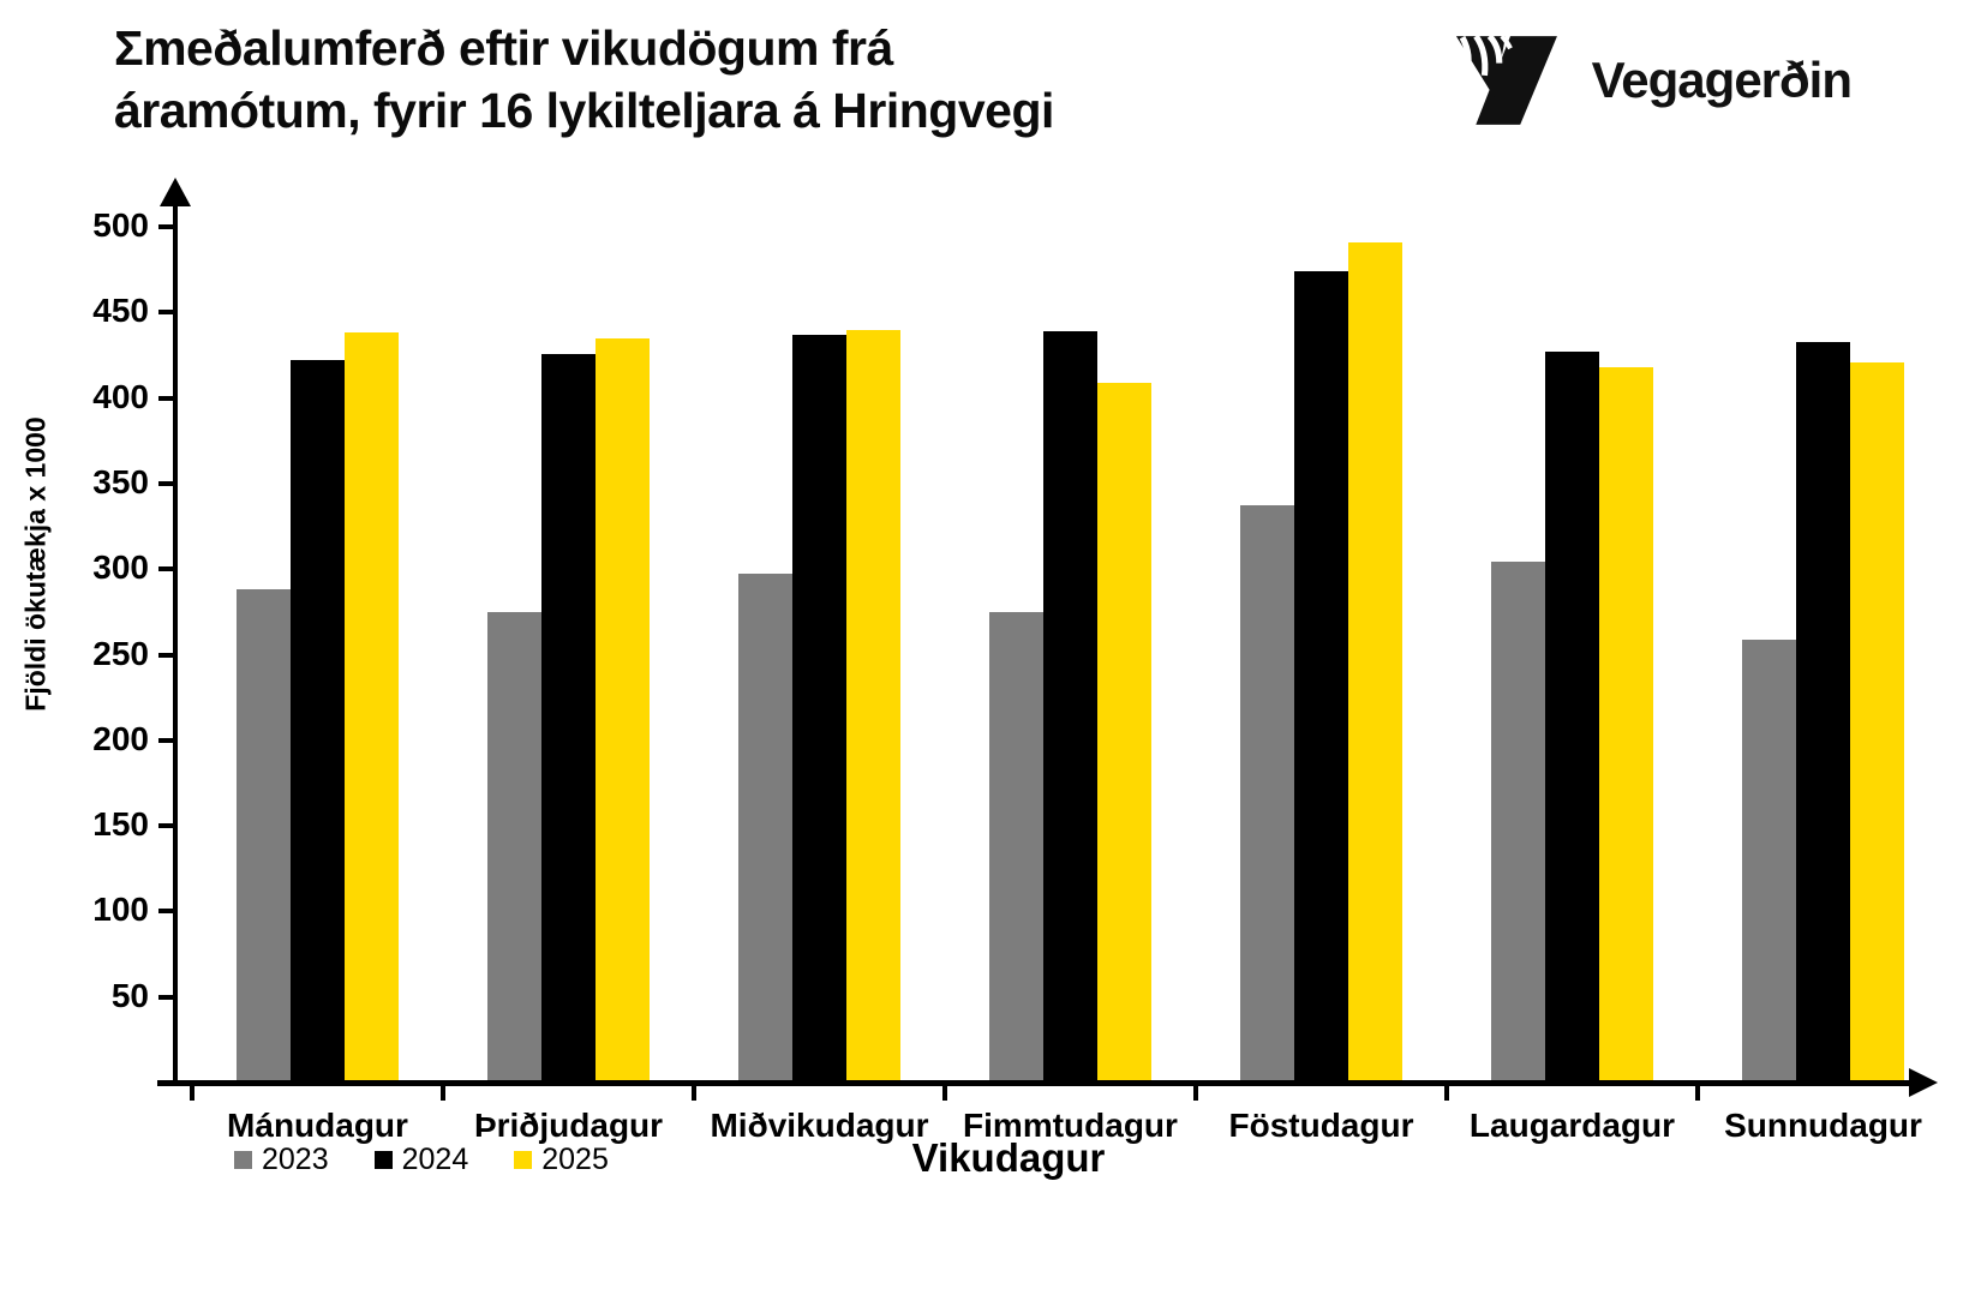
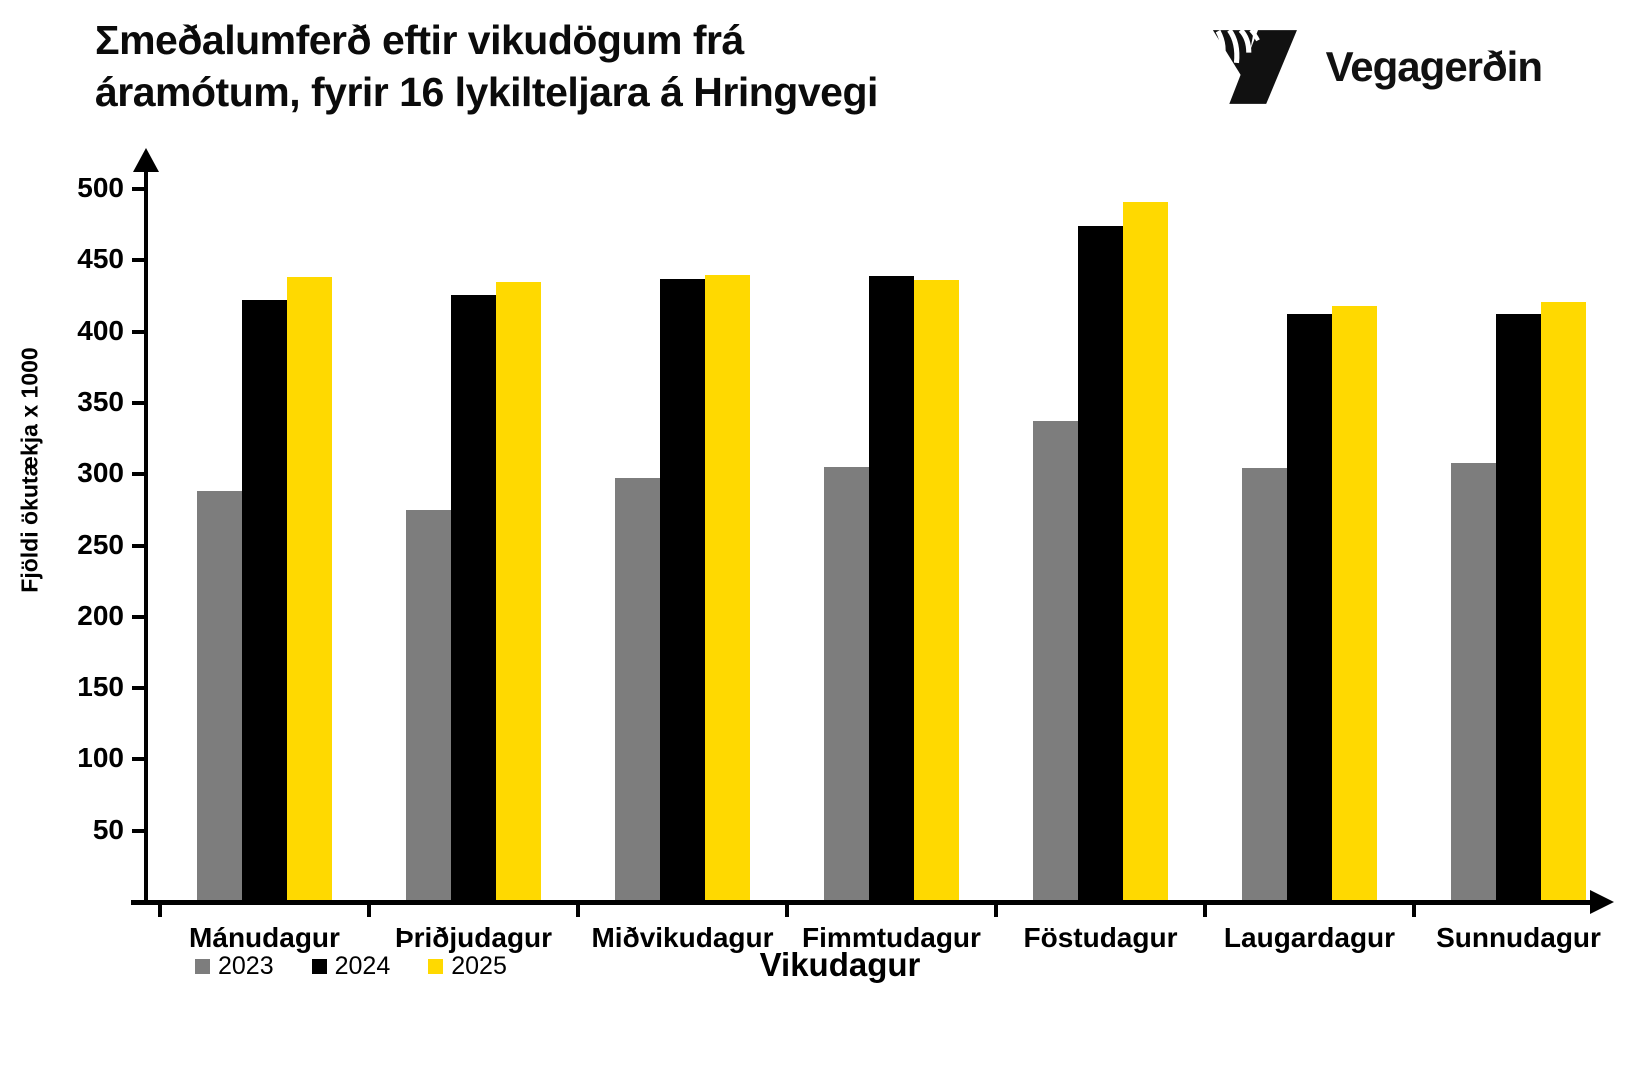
2023/Fimmtudagur: 275 -> 305
2025/Fimmtudagur: 409 -> 436
2024/Laugardagur: 427 -> 412
2023/Sunnudagur: 259 -> 308
2024/Sunnudagur: 433 -> 412
